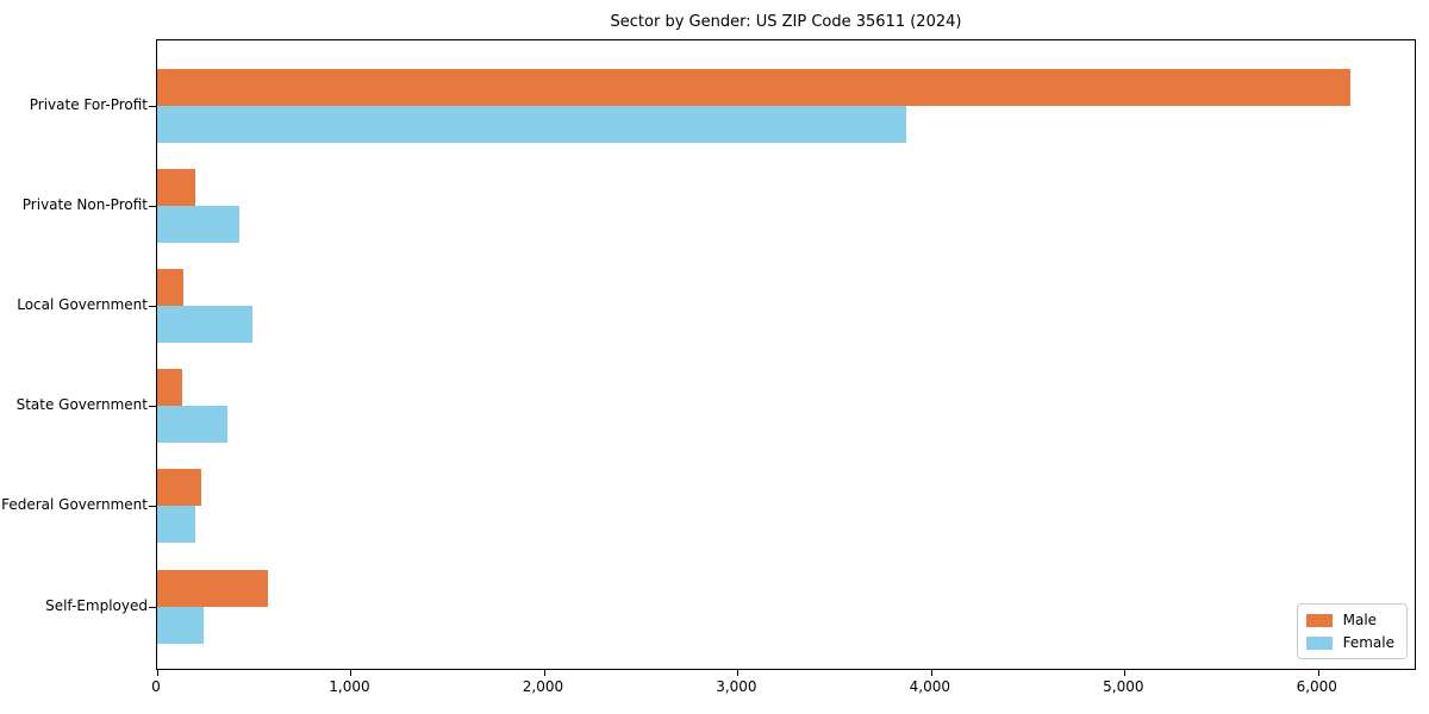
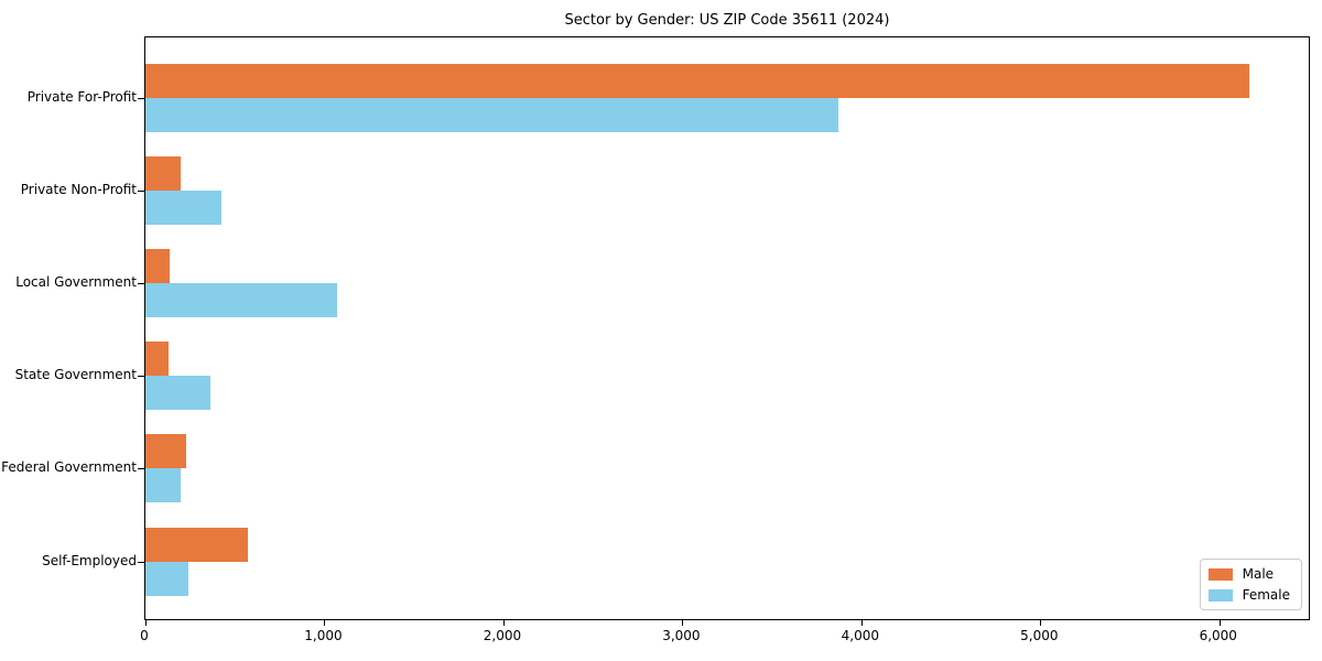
Female/Local Government: 490 -> 1070
